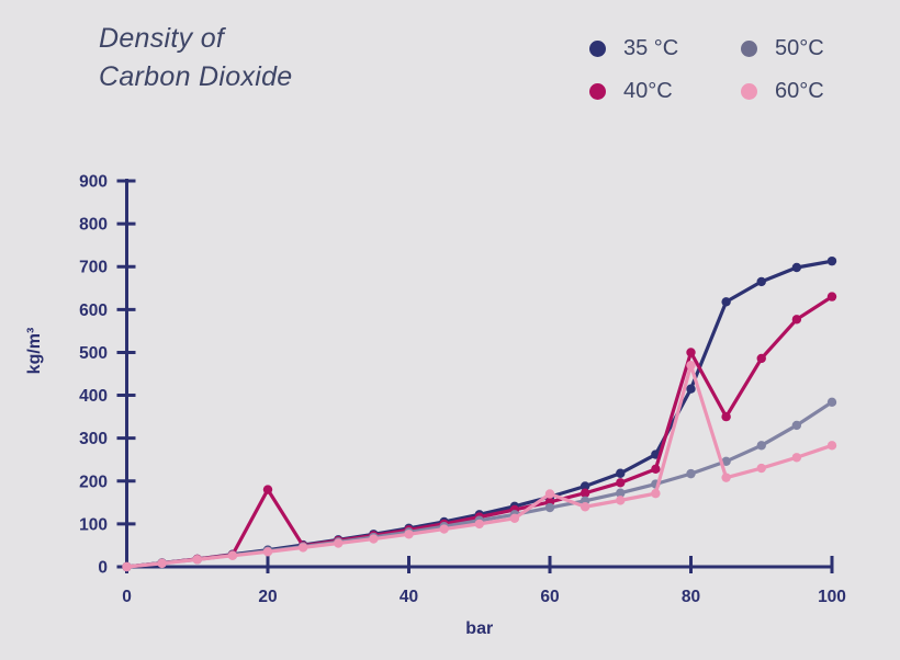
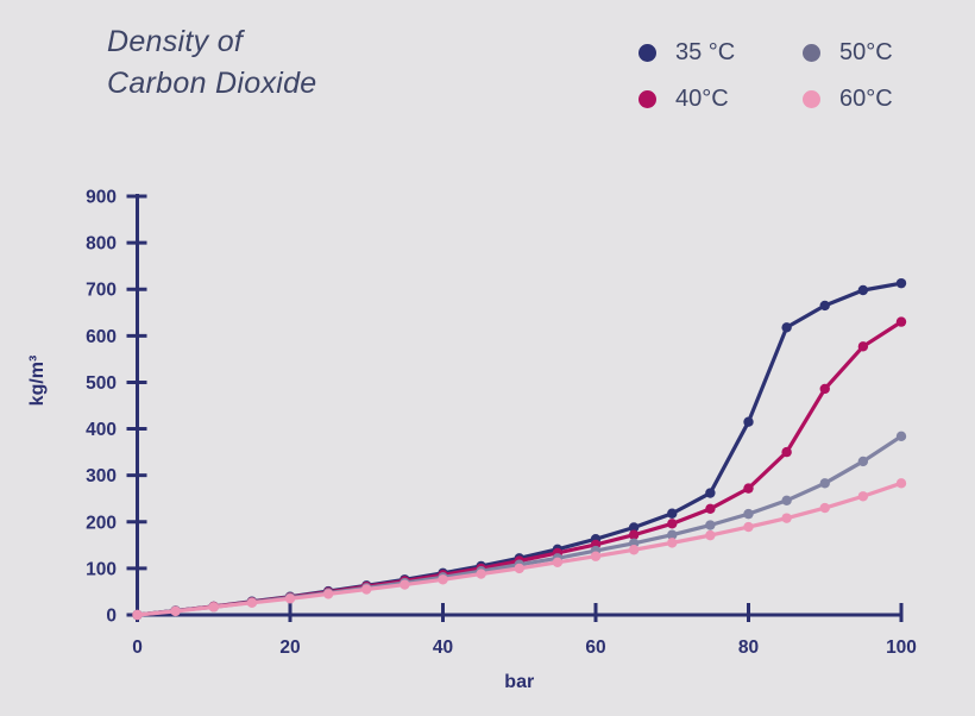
40°C/20: 180 -> 40
60°C/60: 170 -> 130
40°C/80: 500 -> 270
60°C/80: 470 -> 190
